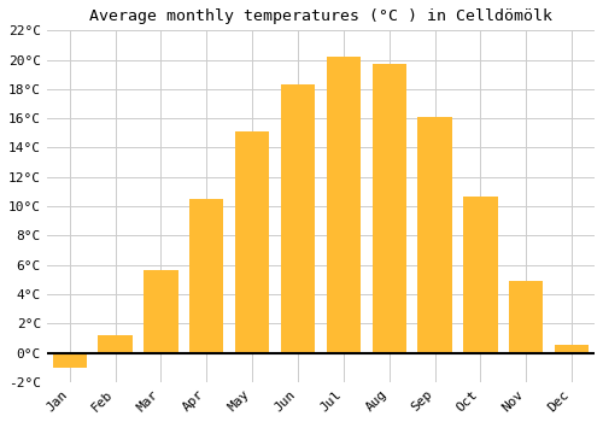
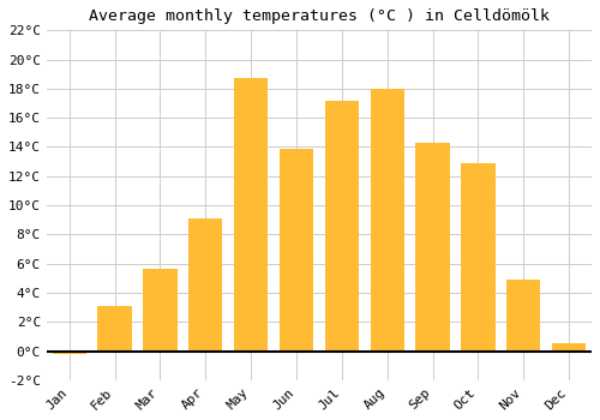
Jan: -1.0°C -> -0.2°C
Feb: 1.2°C -> 3.1°C
Apr: 10.5°C -> 9.1°C
May: 15.1°C -> 18.7°C
Jun: 18.3°C -> 13.9°C
Jul: 20.2°C -> 17.2°C
Aug: 19.7°C -> 18.0°C
Sep: 16.1°C -> 14.3°C
Oct: 10.7°C -> 12.9°C
